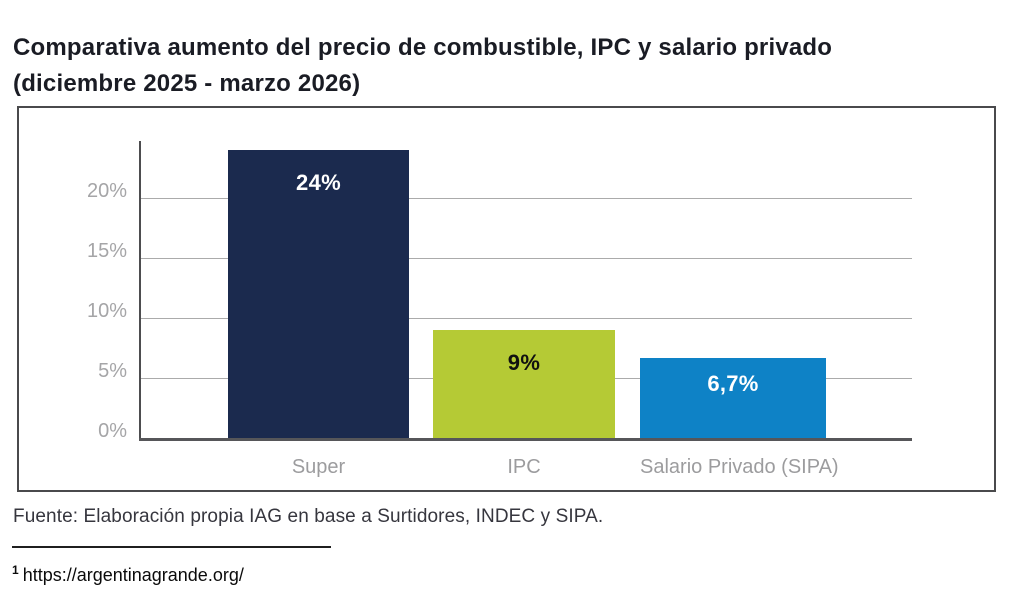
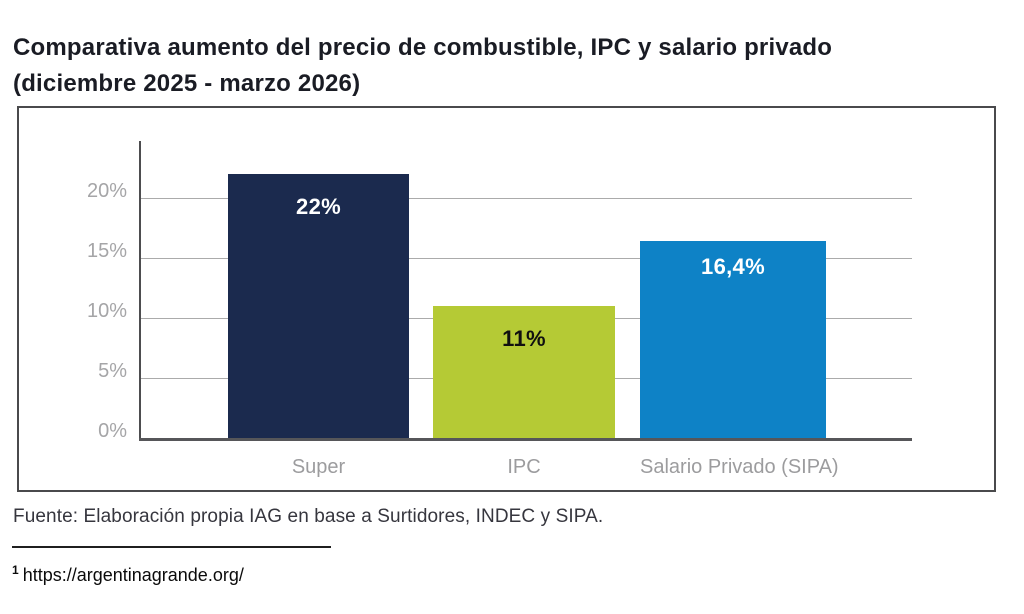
Super: 24% -> 22%
IPC: 9% -> 11%
Salario Privado (SIPA): 6,7% -> 16,4%
